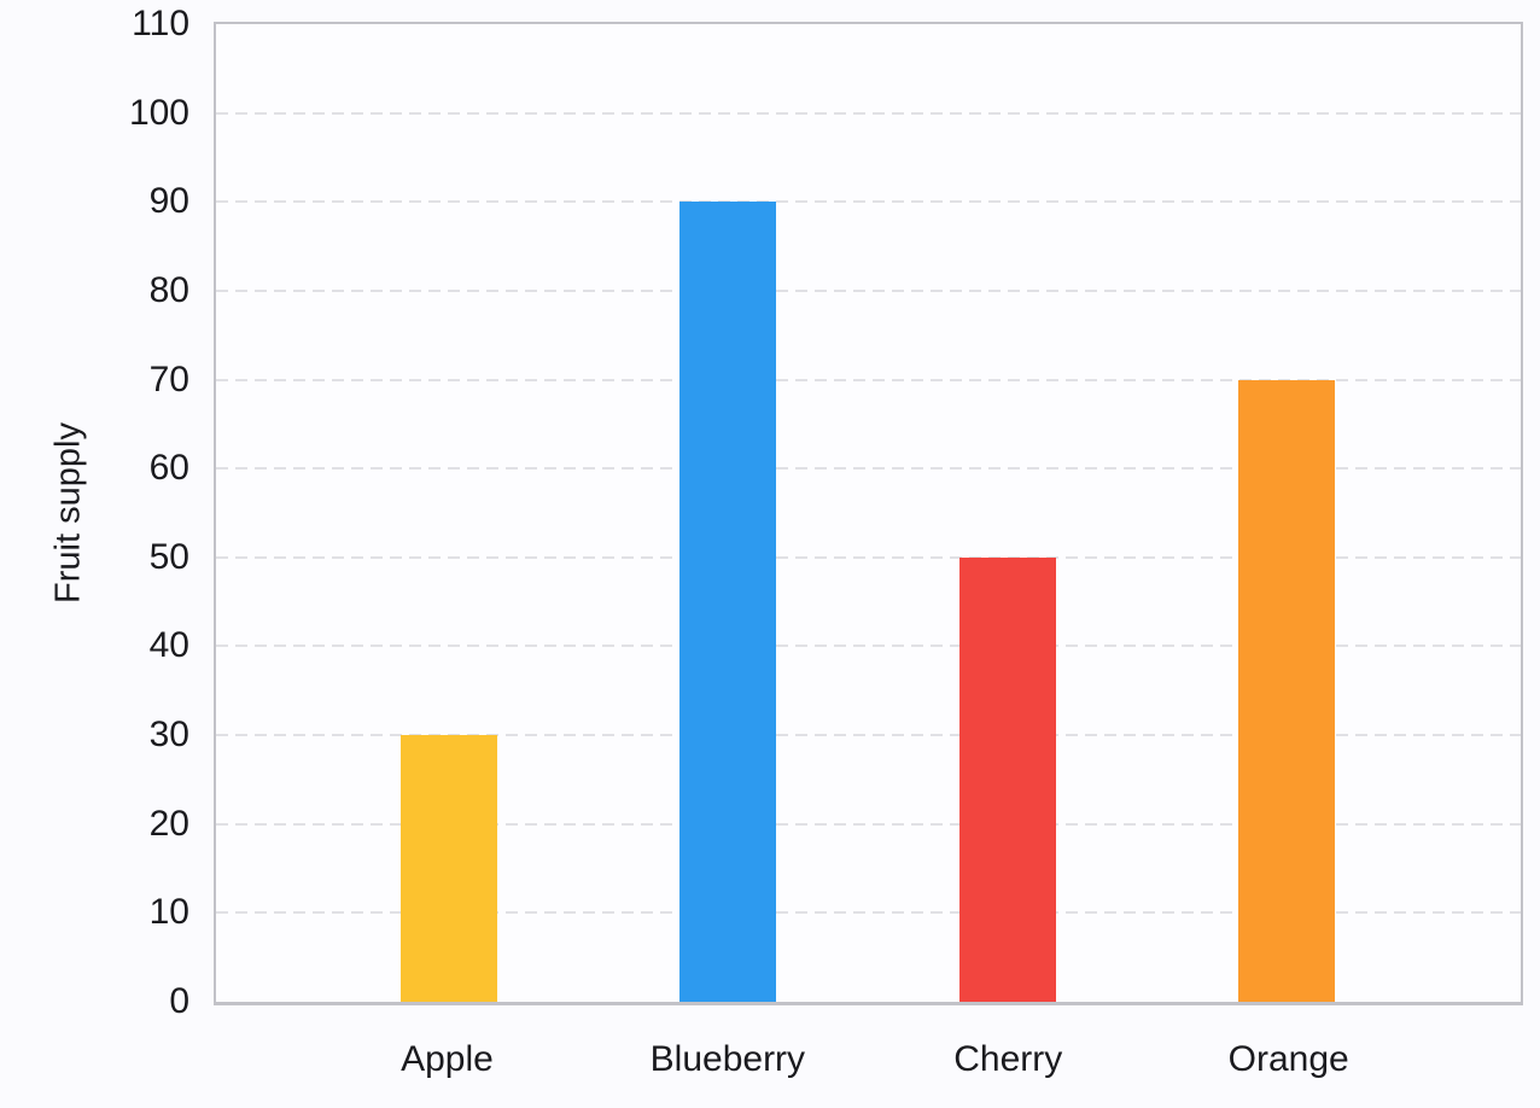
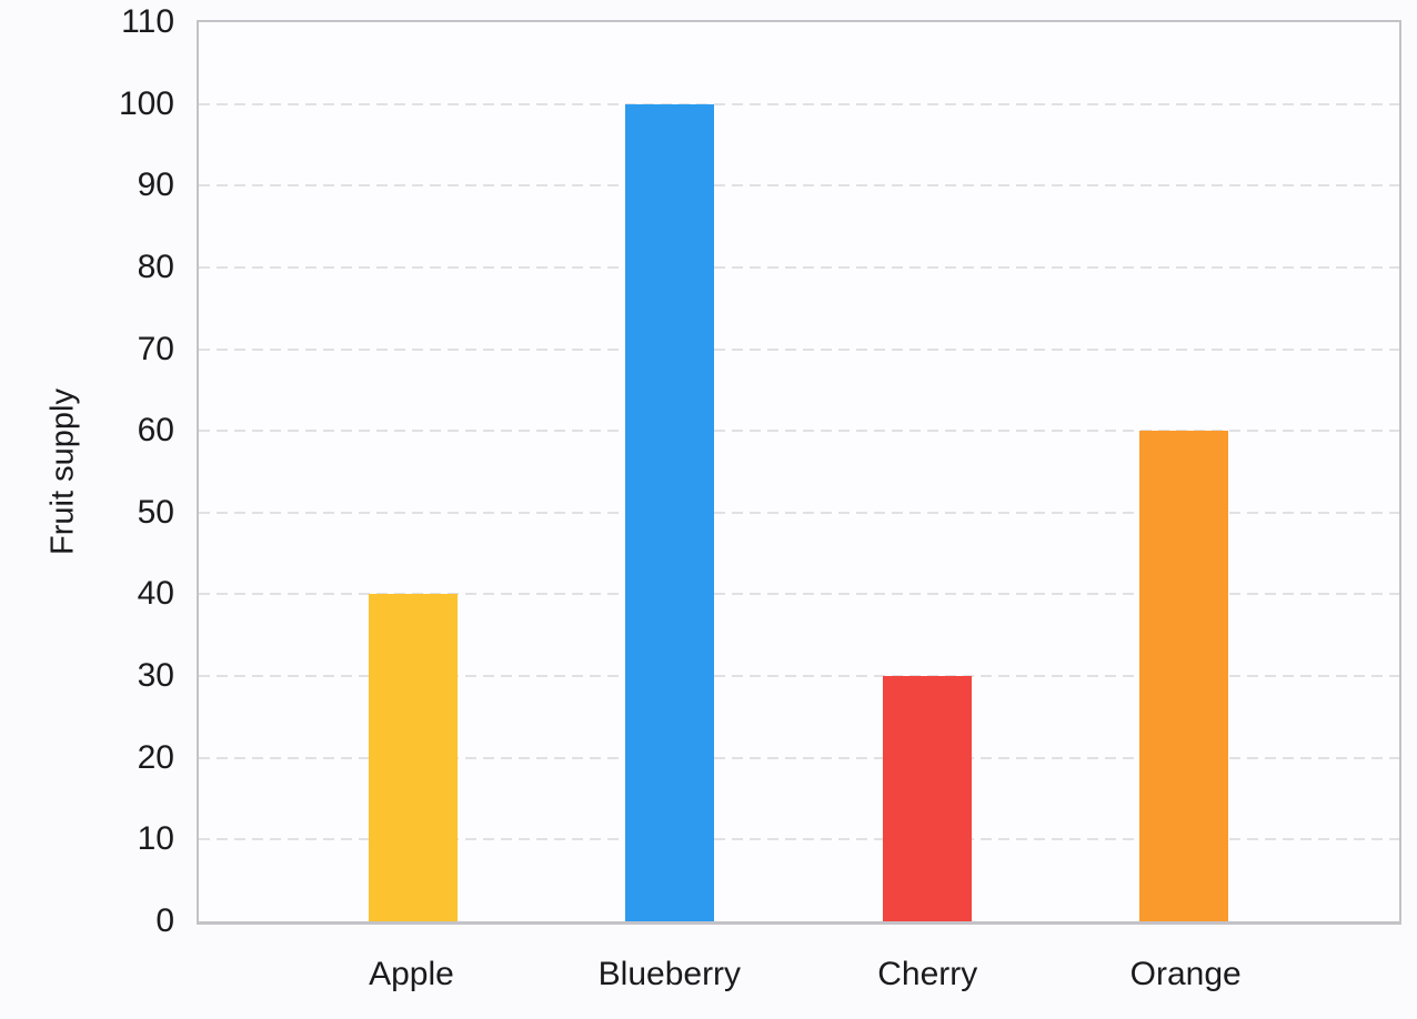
Apple: 30 -> 40
Blueberry: 90 -> 100
Cherry: 50 -> 30
Orange: 70 -> 60
